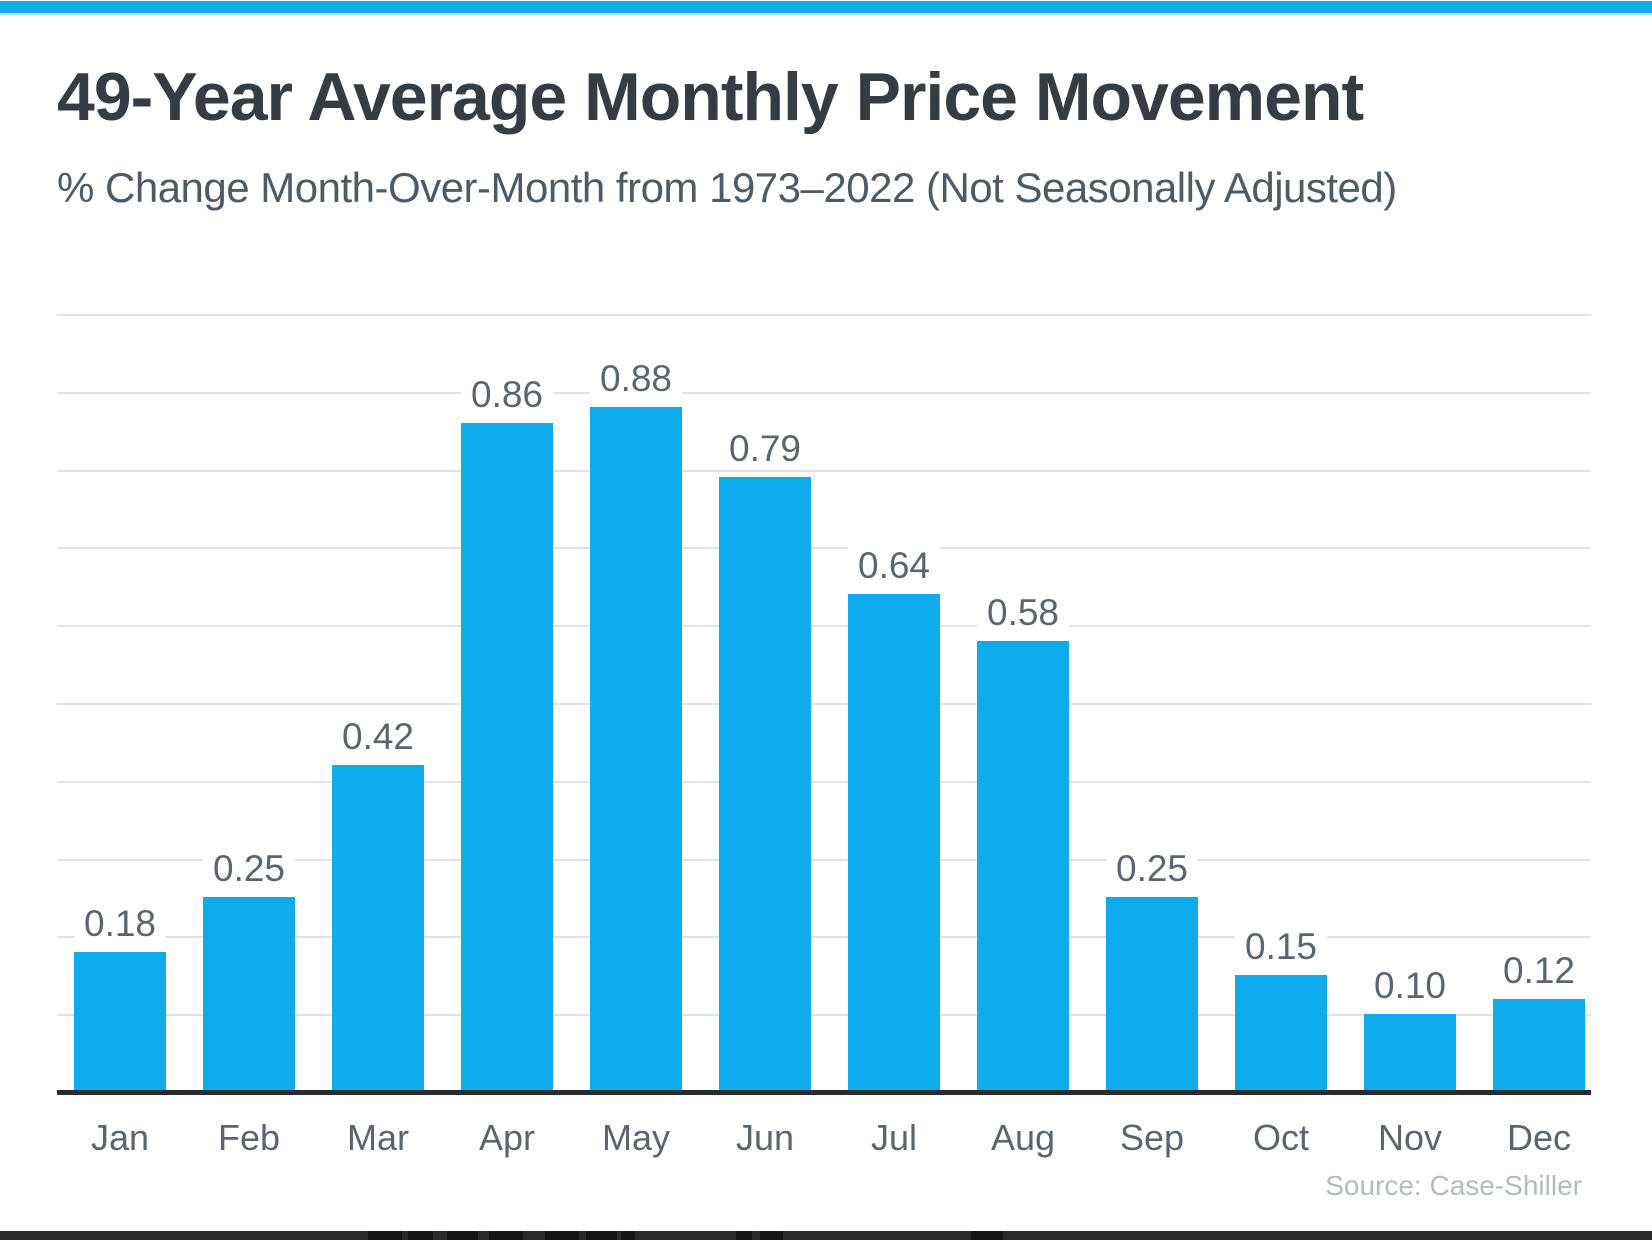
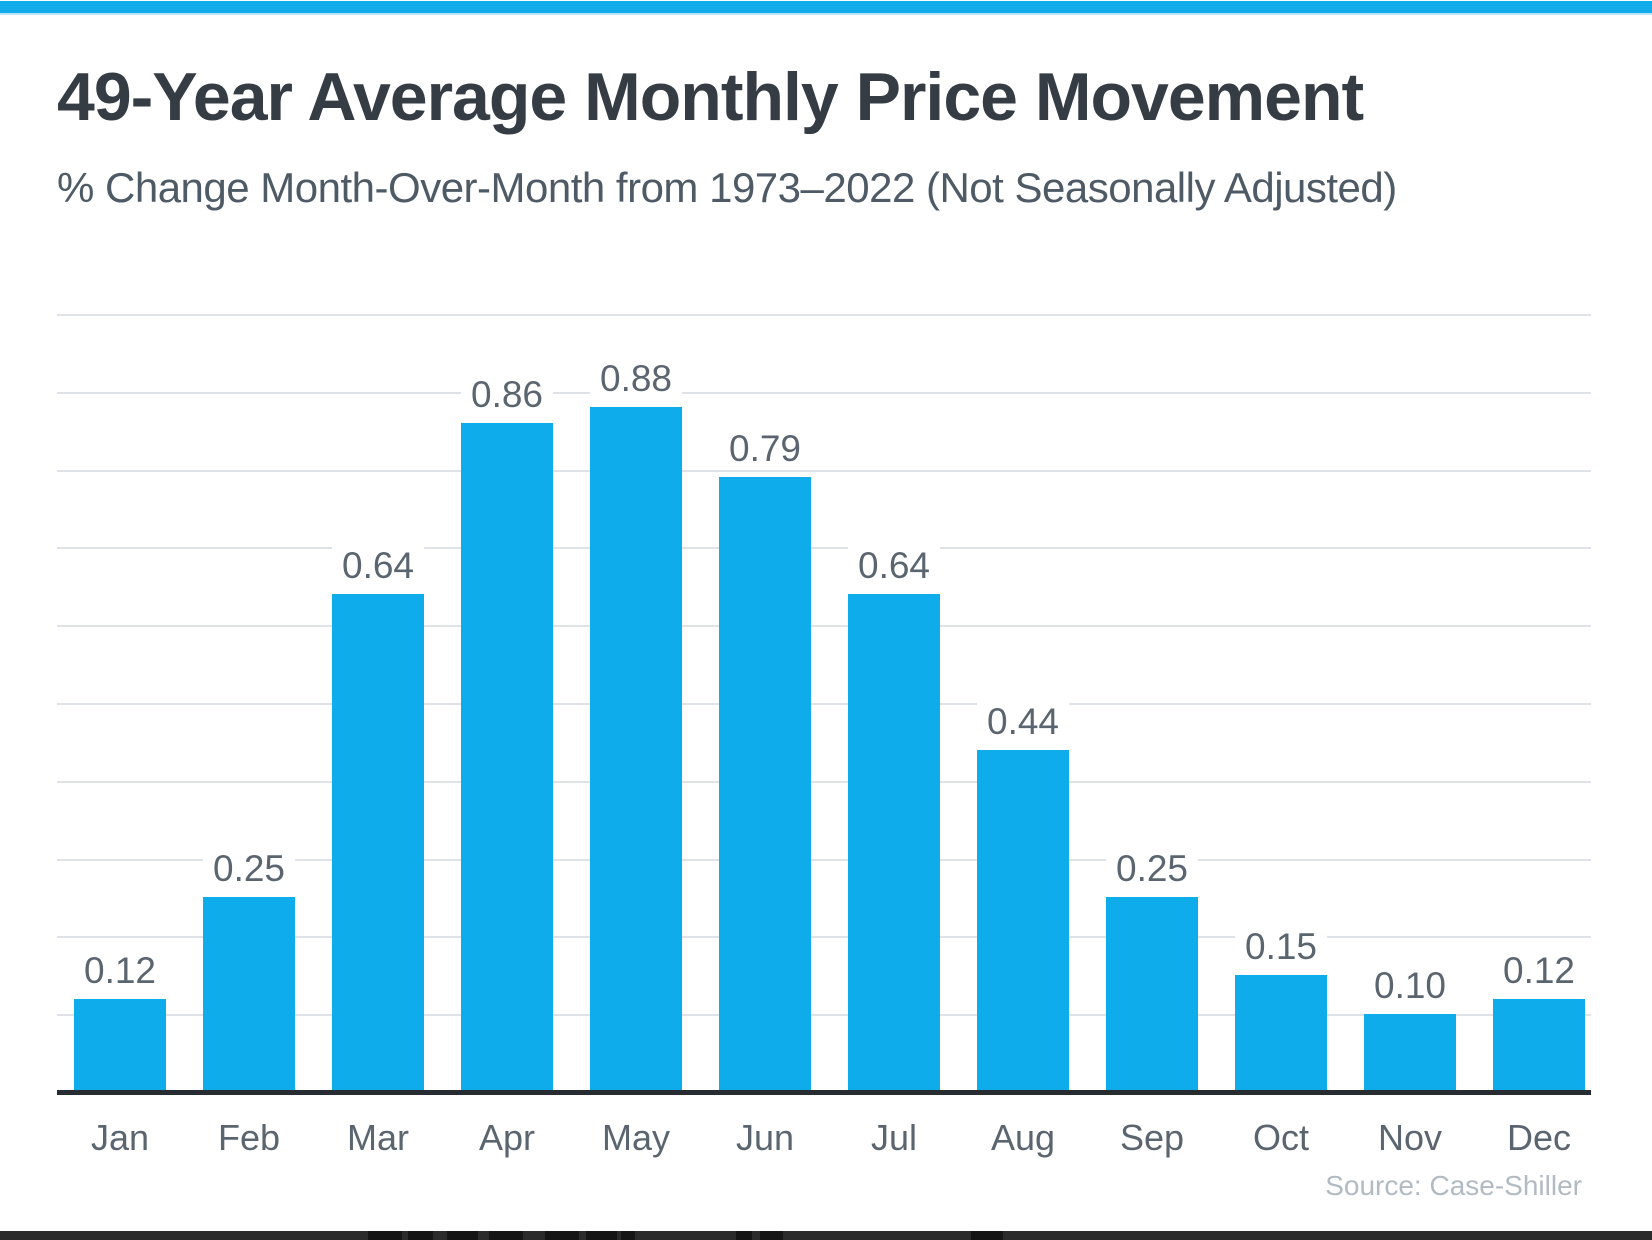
Jan: 0.18 -> 0.12
Mar: 0.42 -> 0.64
Aug: 0.58 -> 0.44
